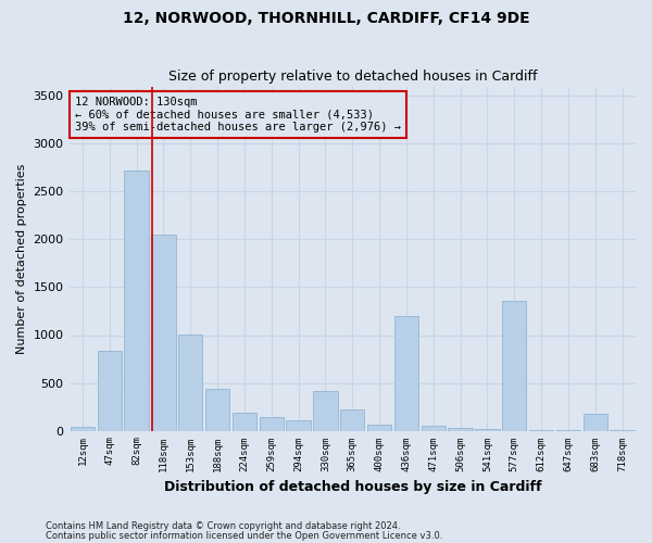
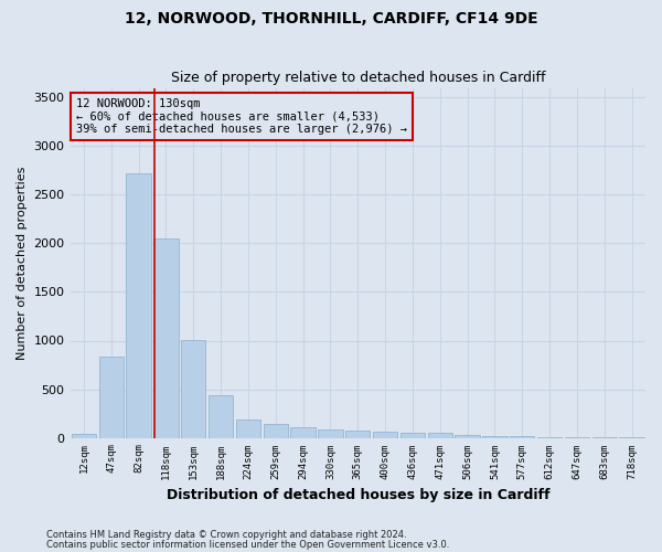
330sqm: 420 -> 90
365sqm: 220 -> 80
436sqm: 1200 -> 60
577sqm: 1360 -> 20
683sqm: 180 -> 0
